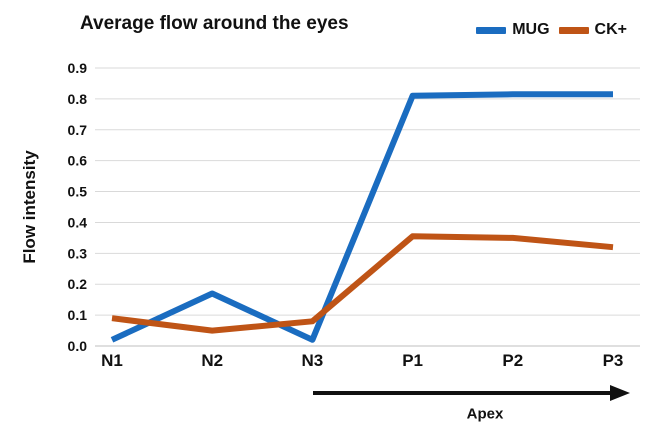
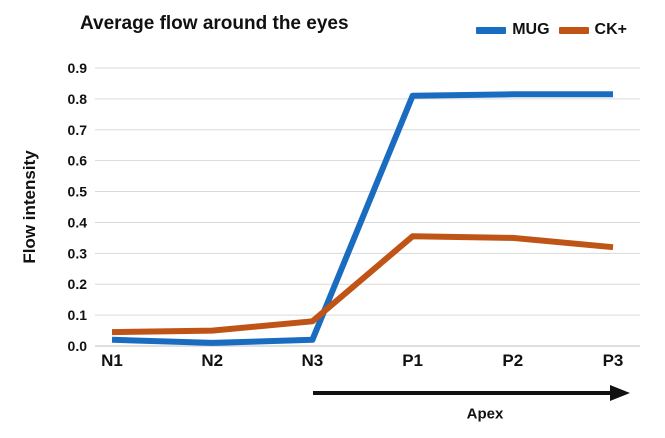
CK+/N1: 0.09 -> 0.04
MUG/N2: 0.17 -> 0.01
